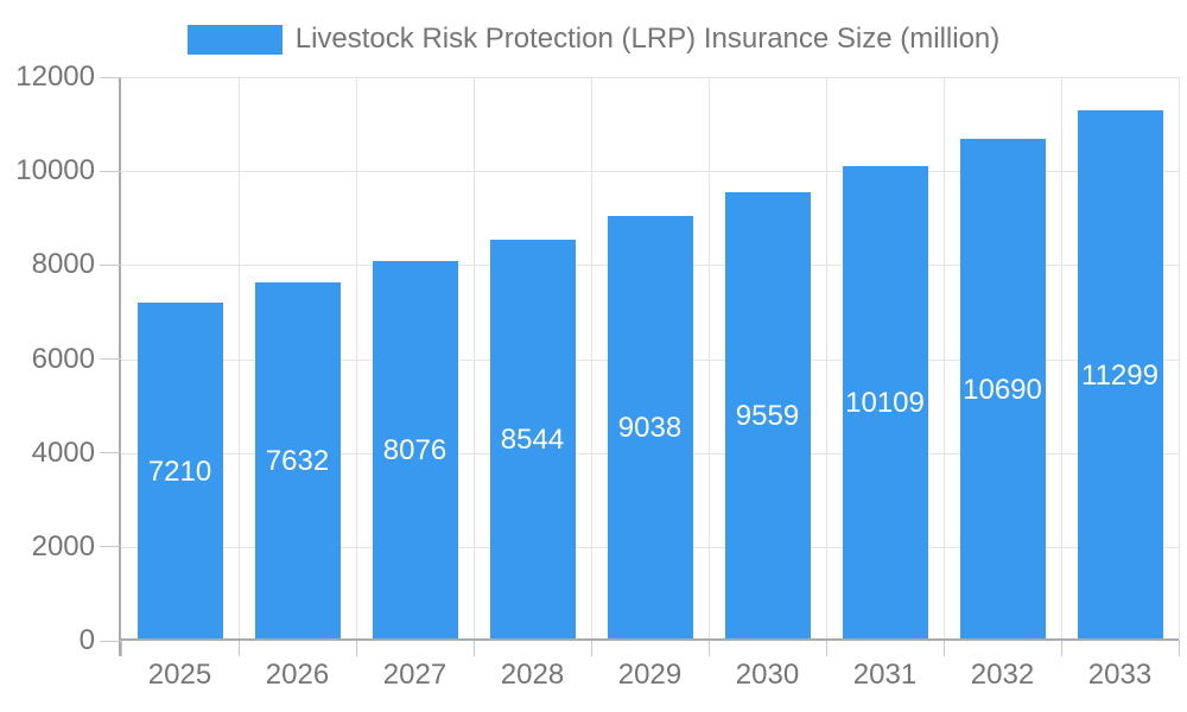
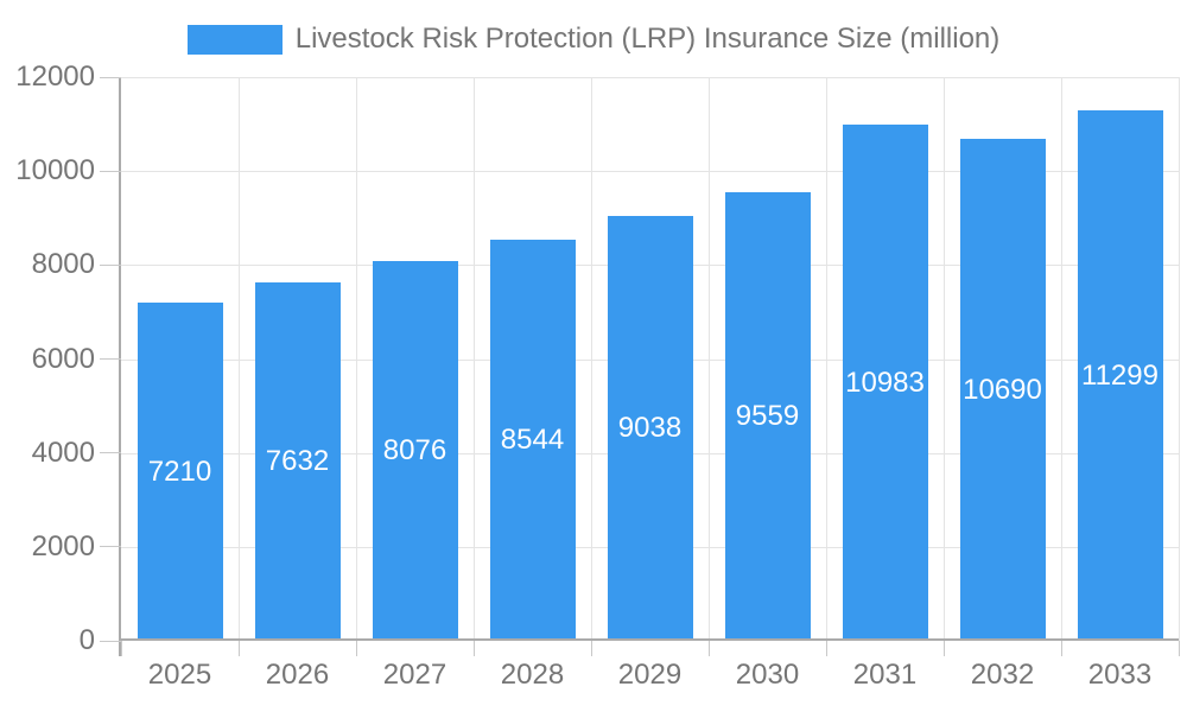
2031: 10109 -> 10983
